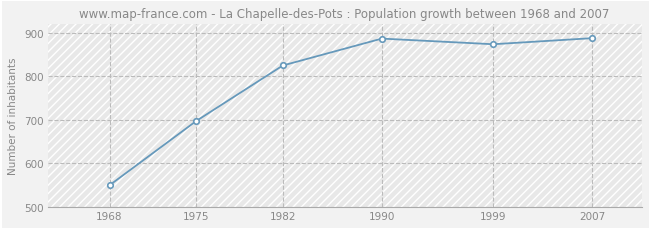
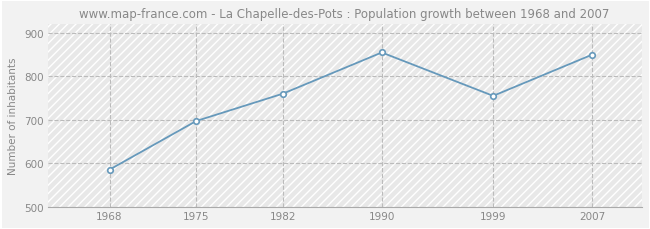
1968: 549 -> 585
1982: 825 -> 760
1990: 887 -> 855
1999: 874 -> 755
2007: 888 -> 850
